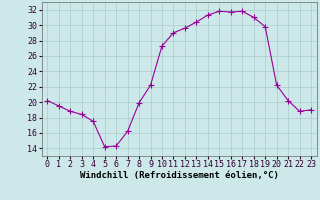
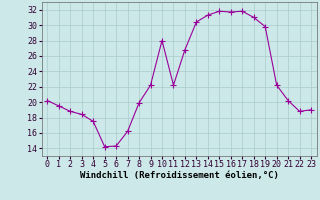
10: 27.3 -> 28.0
11: 29.0 -> 22.2
12: 29.6 -> 26.8
